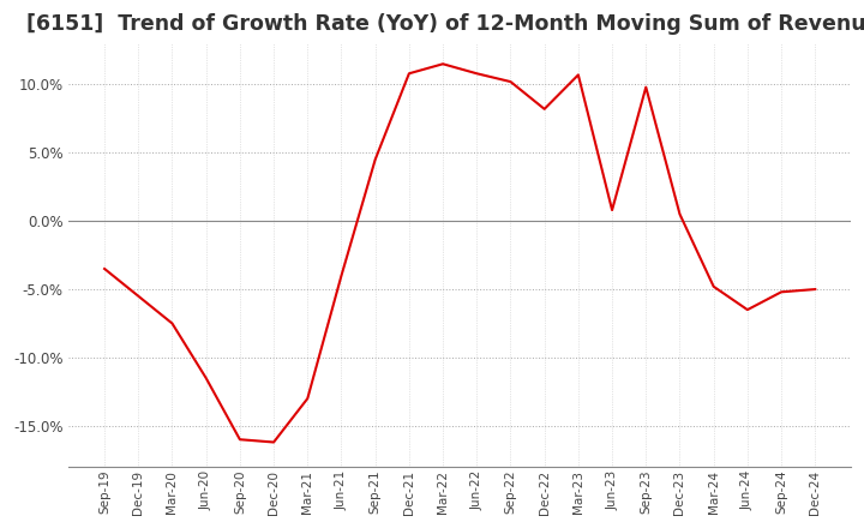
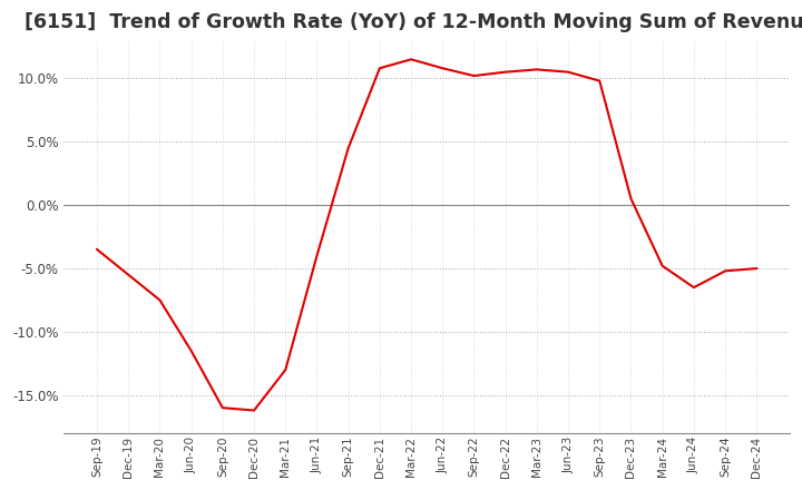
Dec-22: 8.2% -> 10.5%
Jun-23: 0.8% -> 10.5%
